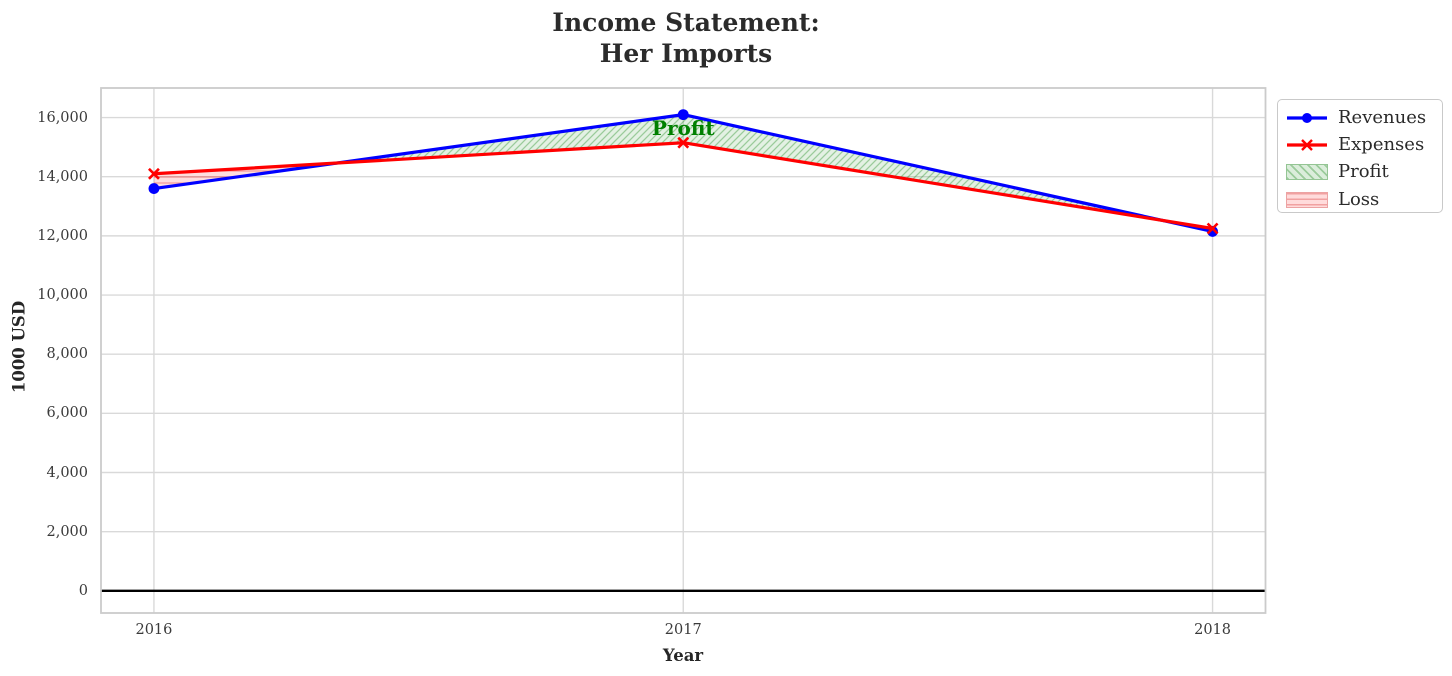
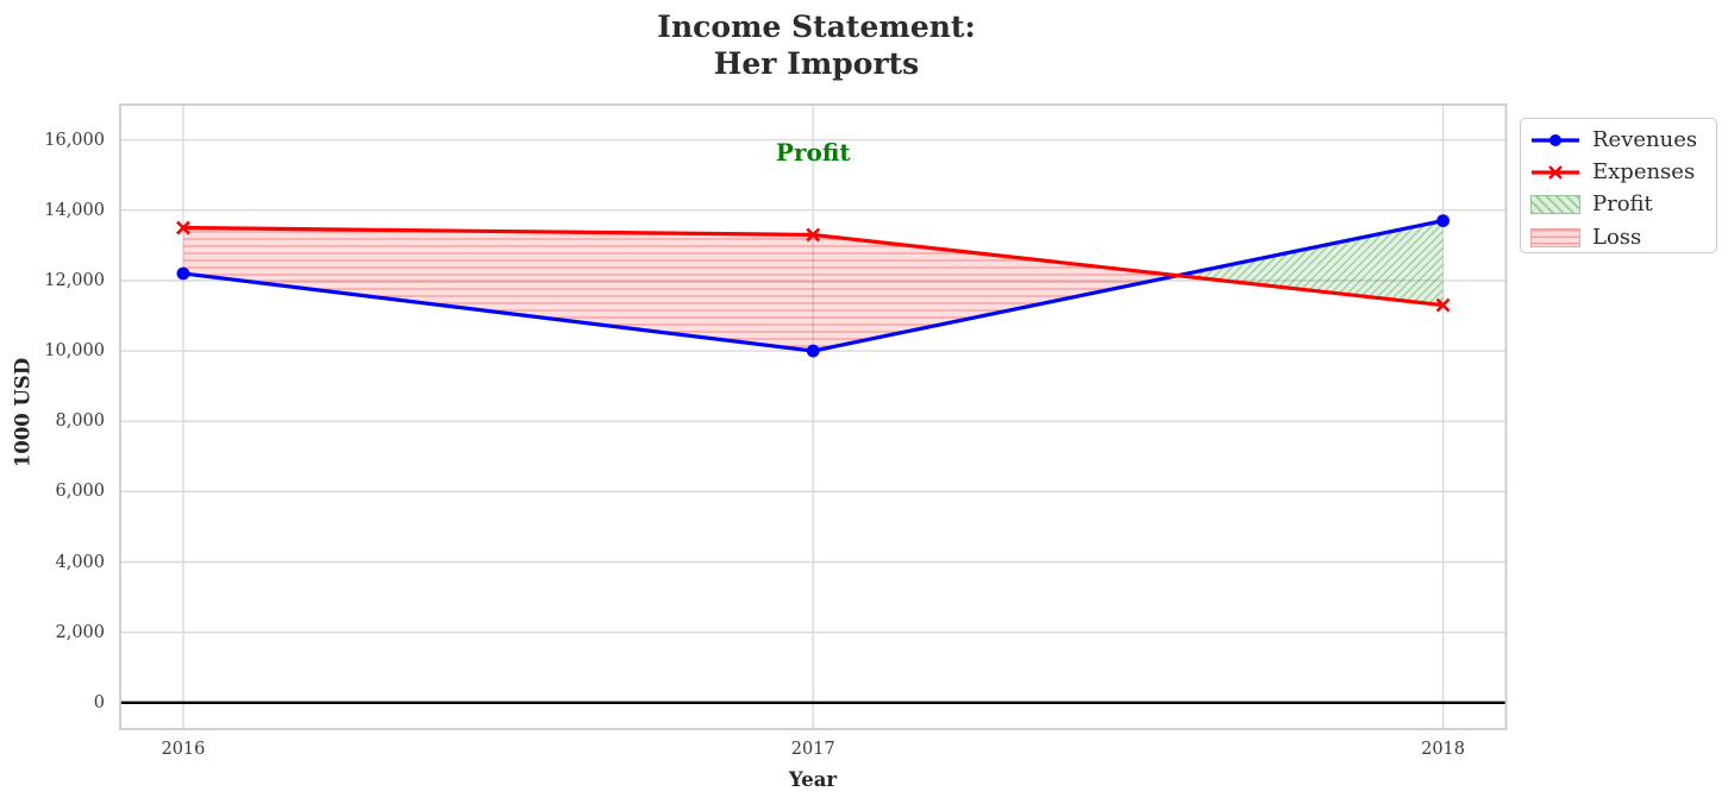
Revenues/2016: 13600 -> 12200
Expenses/2016: 14100 -> 13500
Revenues/2017: 16100 -> 10000
Expenses/2017: 15200 -> 13300
Revenues/2018: 12200 -> 13700
Expenses/2018: 12200 -> 11300
